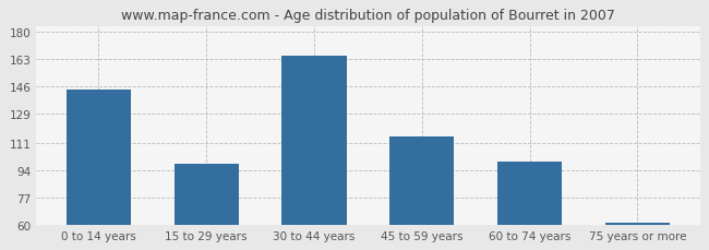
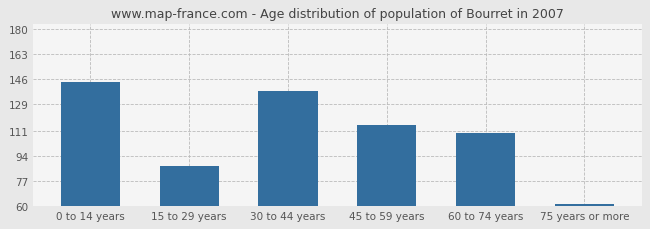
15 to 29 years: 98 -> 87
30 to 44 years: 165 -> 138
60 to 74 years: 99 -> 109
